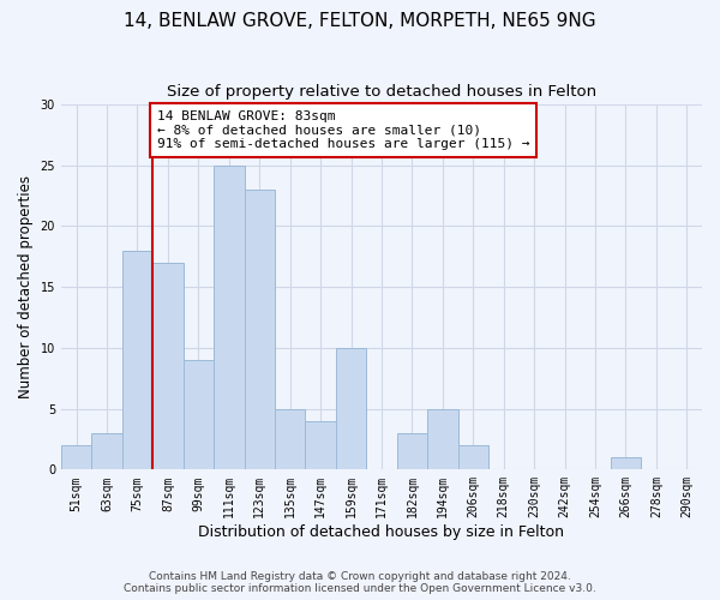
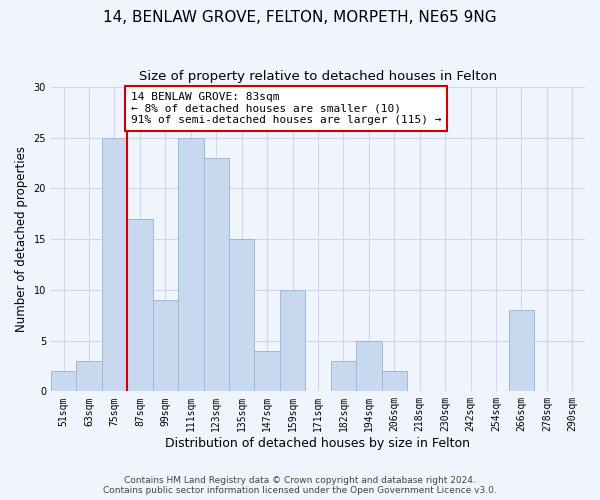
75sqm: 18 -> 25
135sqm: 5 -> 15
266sqm: 1 -> 8
